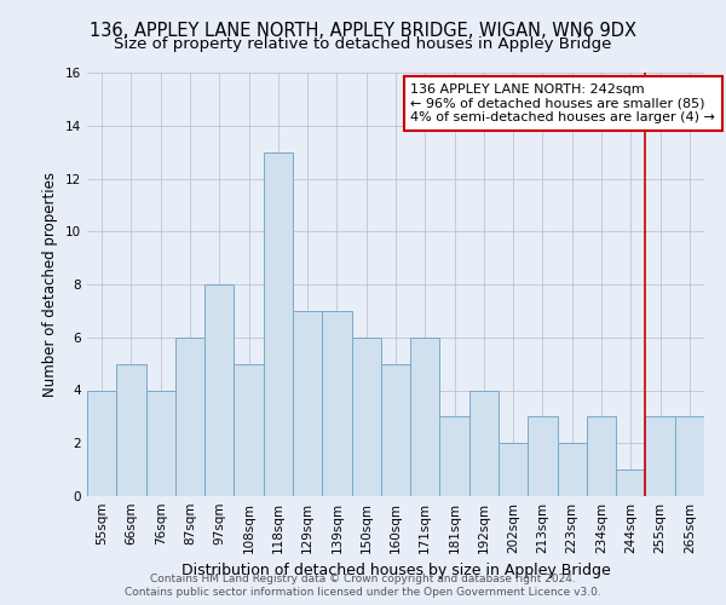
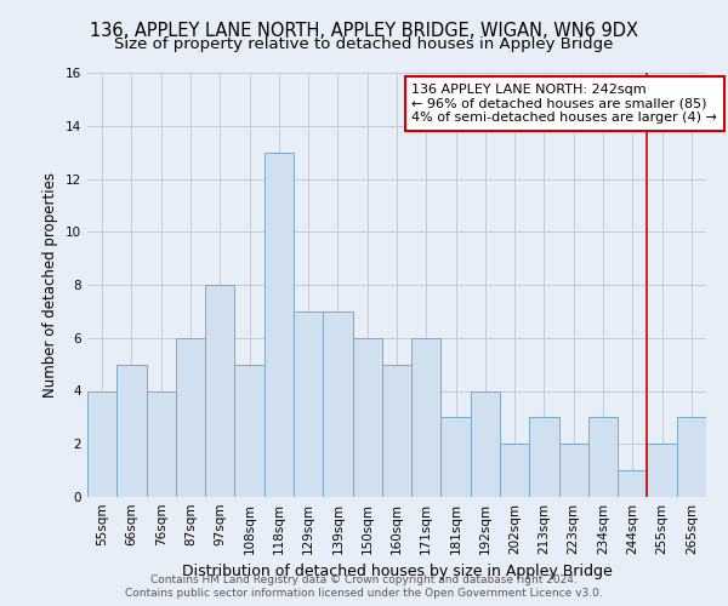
255sqm: 3 -> 2
